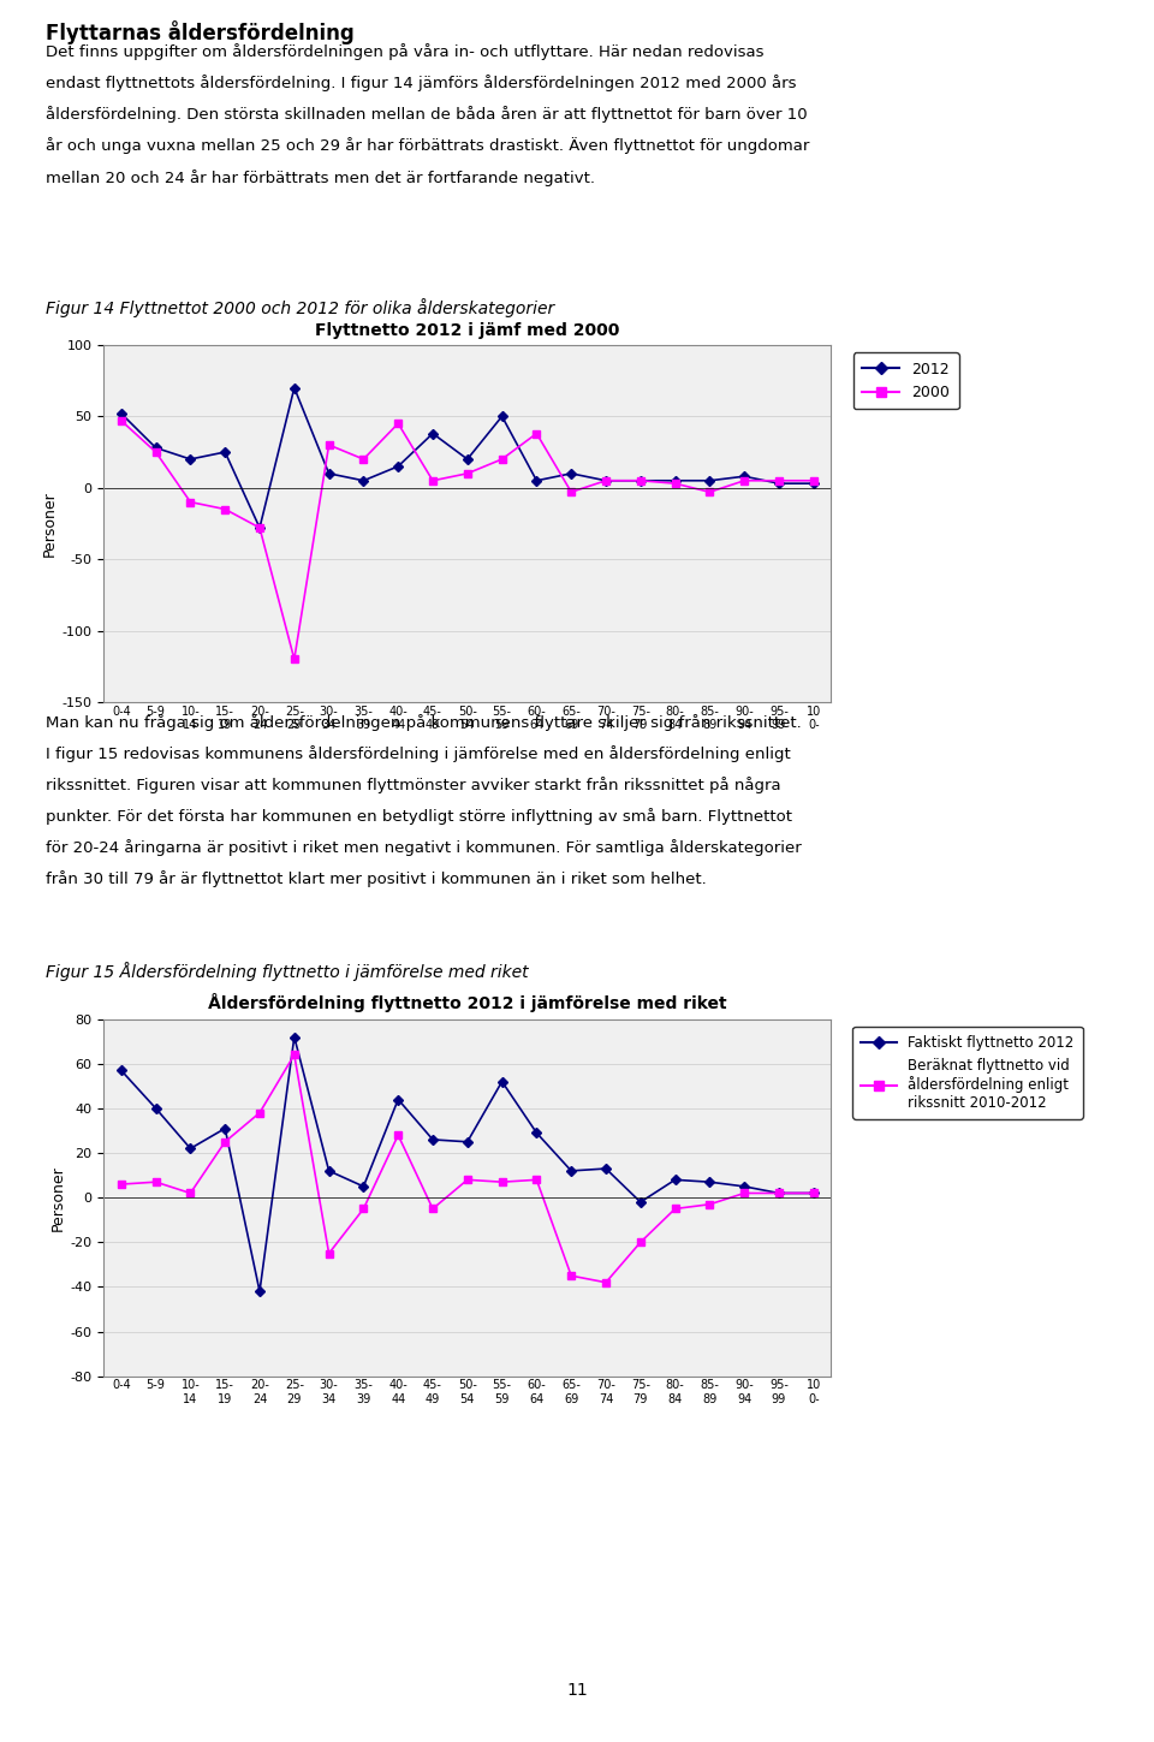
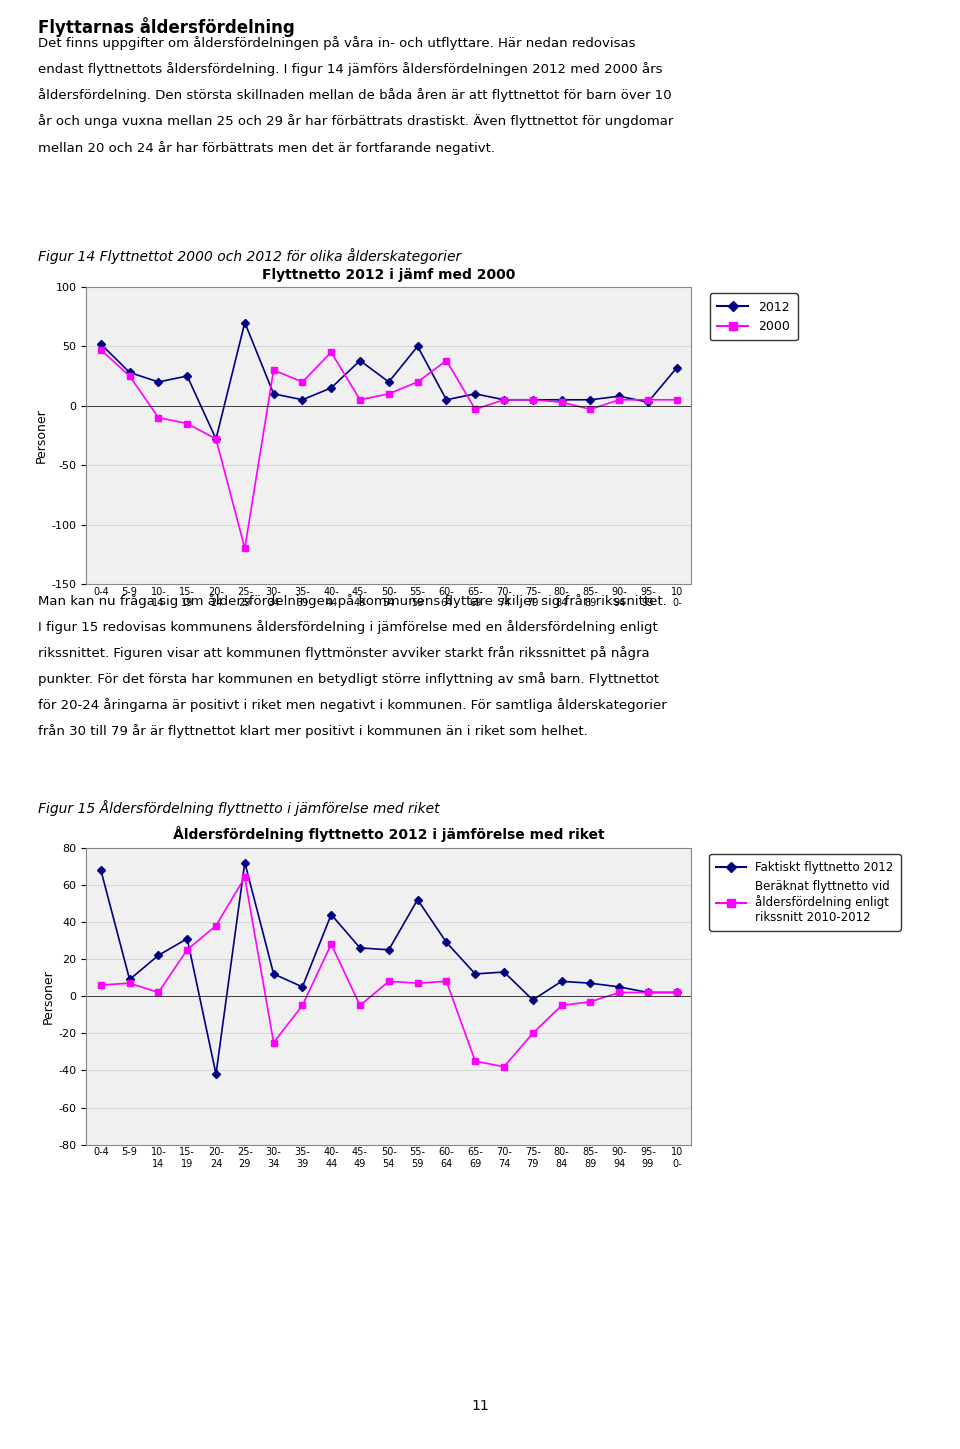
Flyttnetto 2012 i jämf med 2000/2012/10 0-: 3 -> 32
Åldersfördelning flyttnetto 2012 i jämförelse med riket/Faktiskt flyttnetto 2012/0-4: 57 -> 68
Åldersfördelning flyttnetto 2012 i jämförelse med riket/Faktiskt flyttnetto 2012/5-9: 40 -> 9
